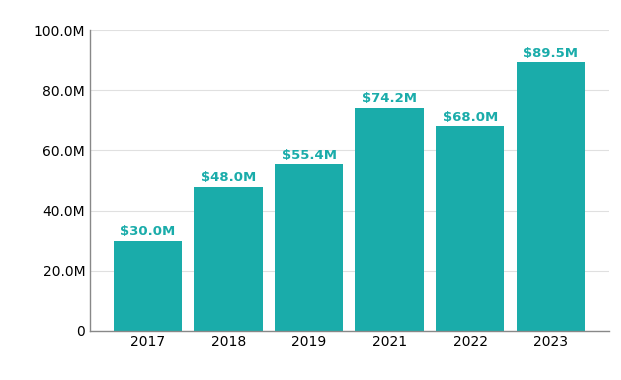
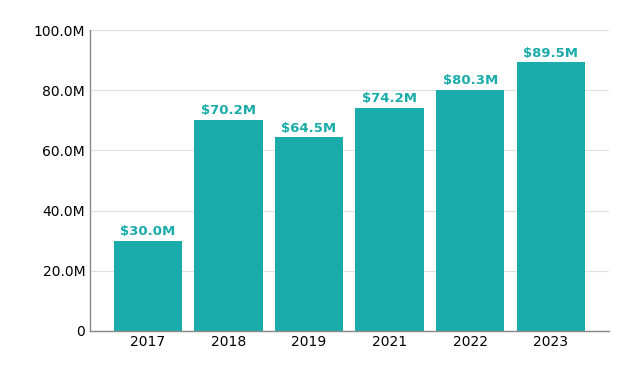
2018: $48.0M -> $70.2M
2019: $55.4M -> $64.5M
2022: $68.0M -> $80.3M
